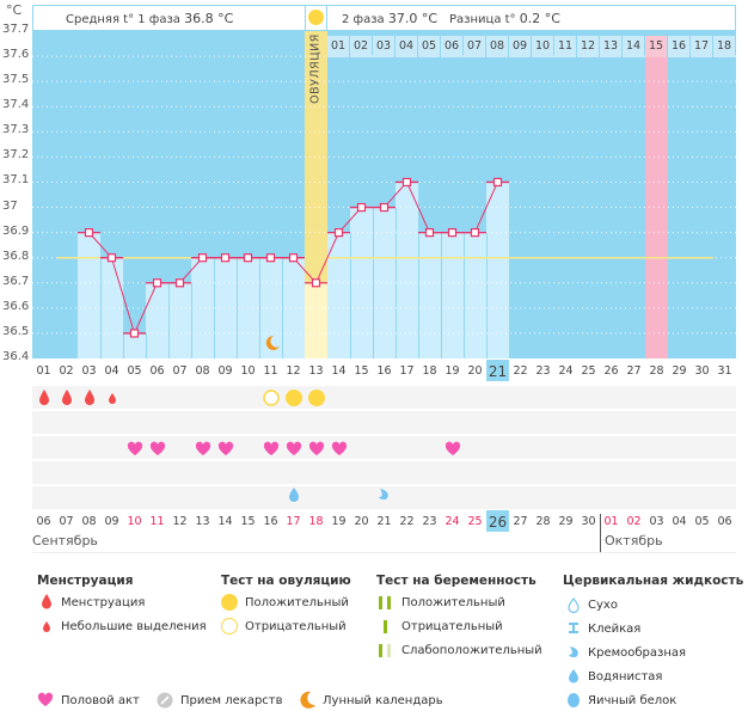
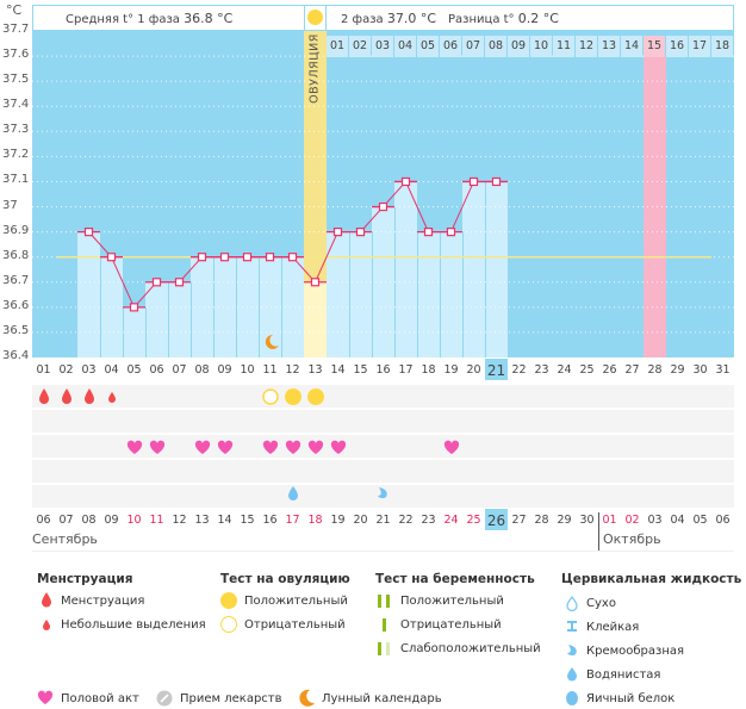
05: 36.5 -> 36.6
15: 37.0 -> 36.9
20: 36.9 -> 37.1
